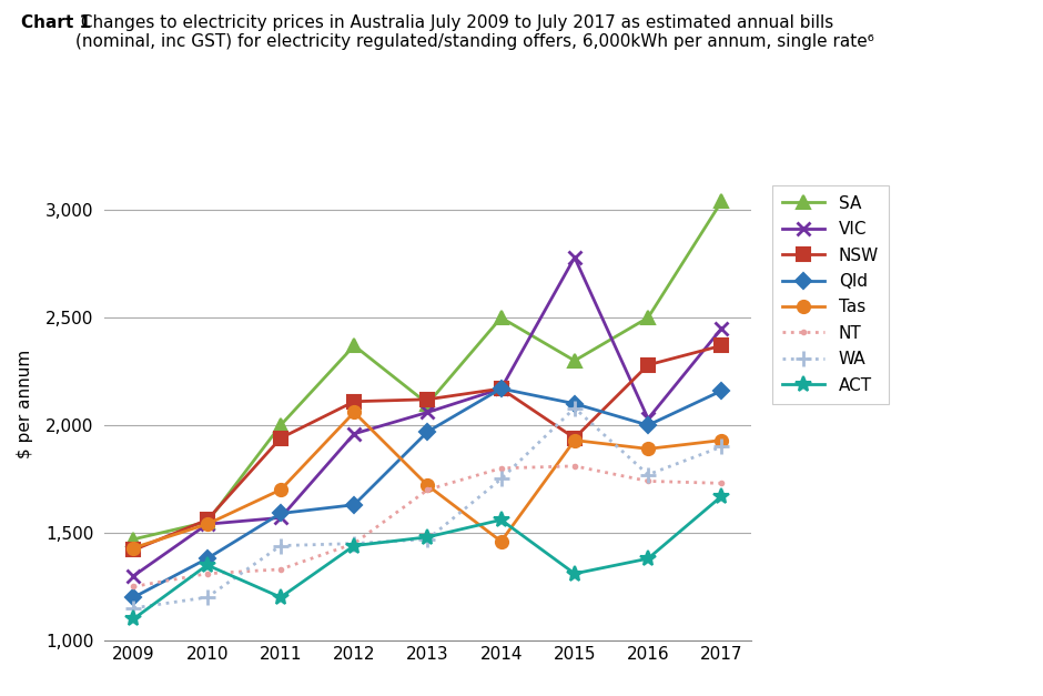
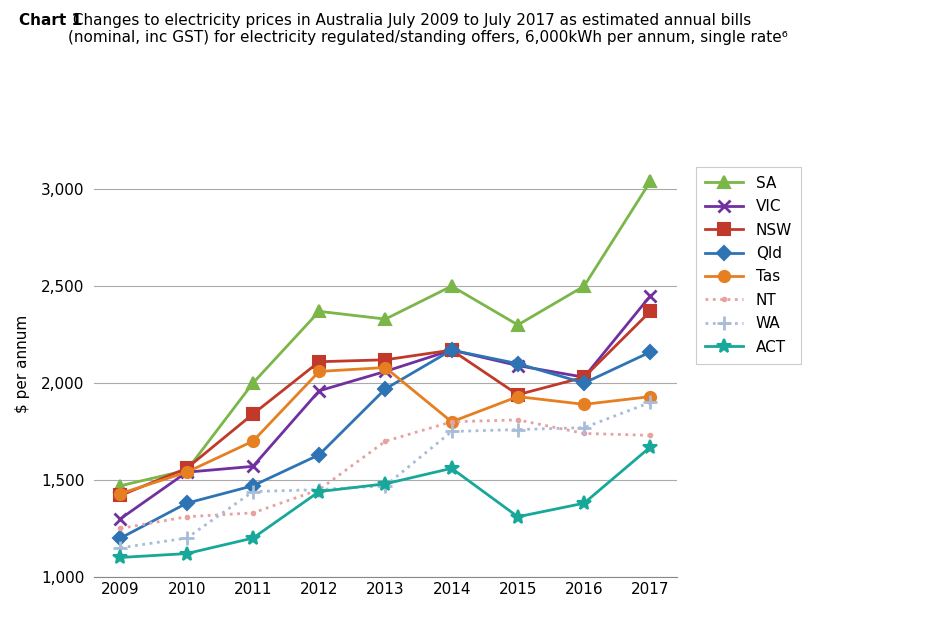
ACT/2010: 1,350 -> 1,120
NSW/2011: 1,940 -> 1,840
Qld/2011: 1,590 -> 1,470
SA/2013: 2,100 -> 2,330
Tas/2013: 1,720 -> 2,080
Tas/2014: 1,460 -> 1,800
VIC/2015: 2,780 -> 2,090
WA/2015: 2,080 -> 1,760
NSW/2016: 2,280 -> 2,030
